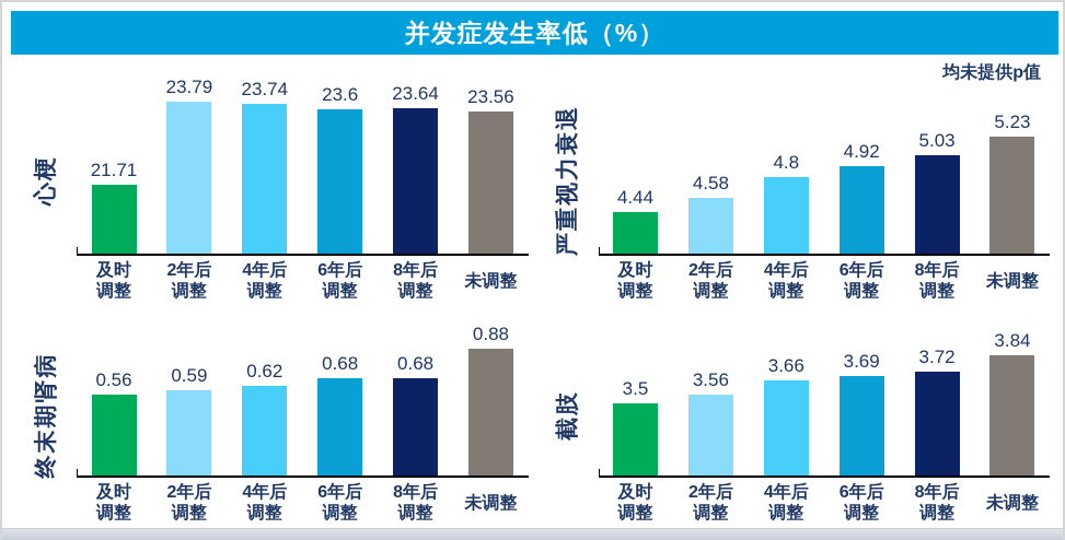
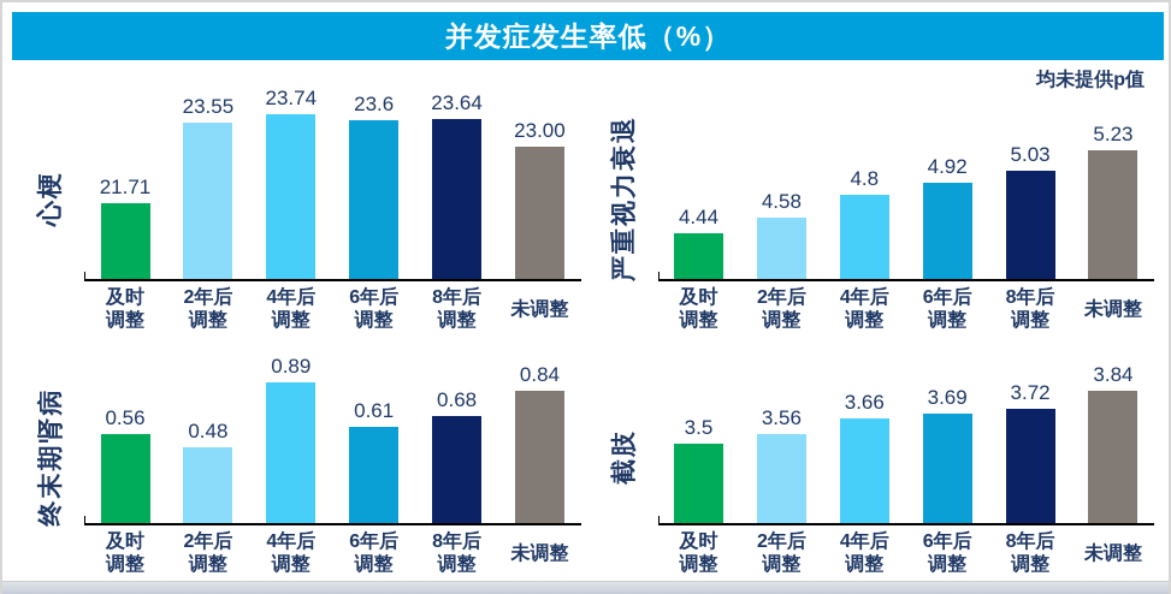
心梗/2年后调整: 23.79 -> 23.55
心梗/未调整: 23.56 -> 23.00
终末期肾病/2年后调整: 0.59 -> 0.48
终末期肾病/4年后调整: 0.62 -> 0.89
终末期肾病/6年后调整: 0.68 -> 0.61
终末期肾病/未调整: 0.88 -> 0.84
